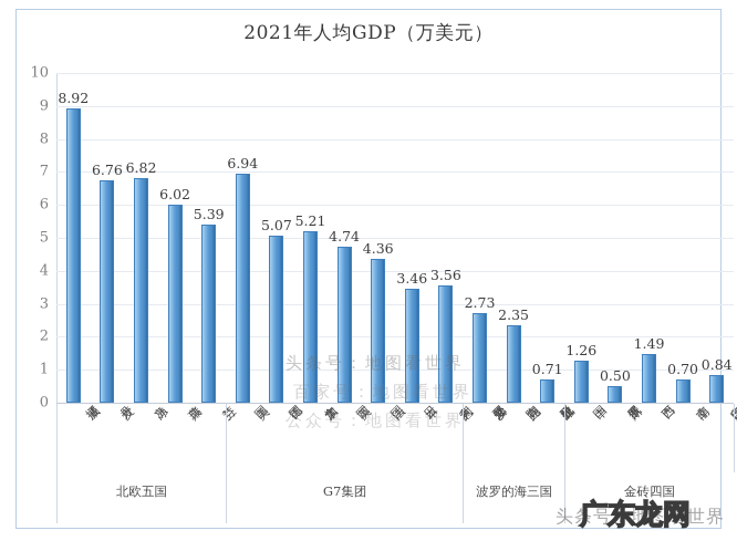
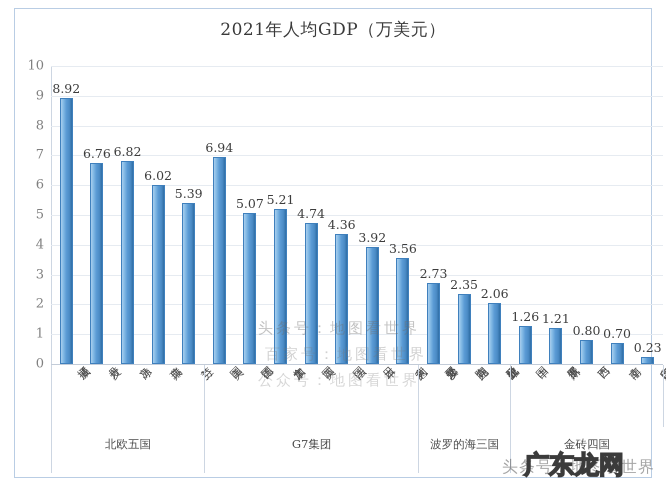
日本: 3.46 -> 3.92
拉脱维亚: 0.71 -> 2.06
俄罗斯: 0.50 -> 1.21
巴西: 1.49 -> 0.80
印度: 0.84 -> 0.23
